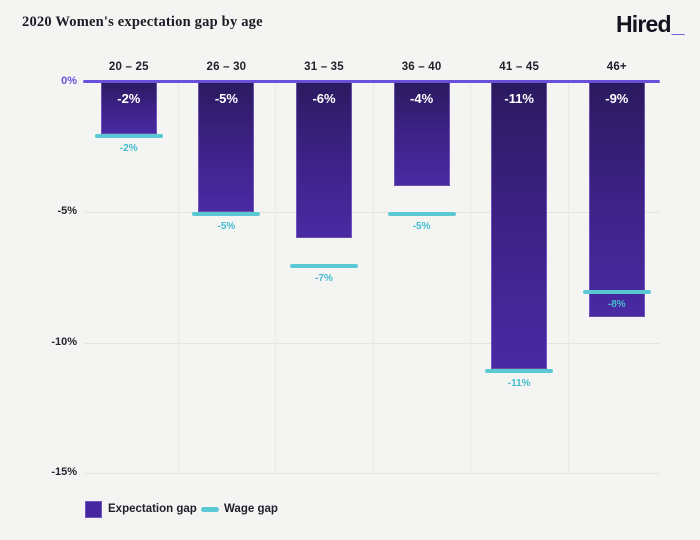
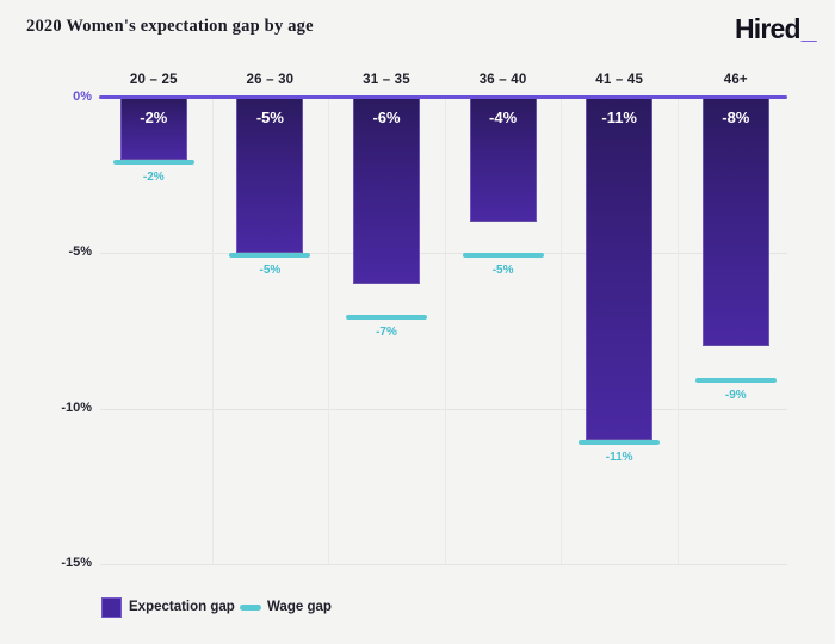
Expectation gap/46+: -9% -> -8%
Wage gap/46+: -8% -> -9%
